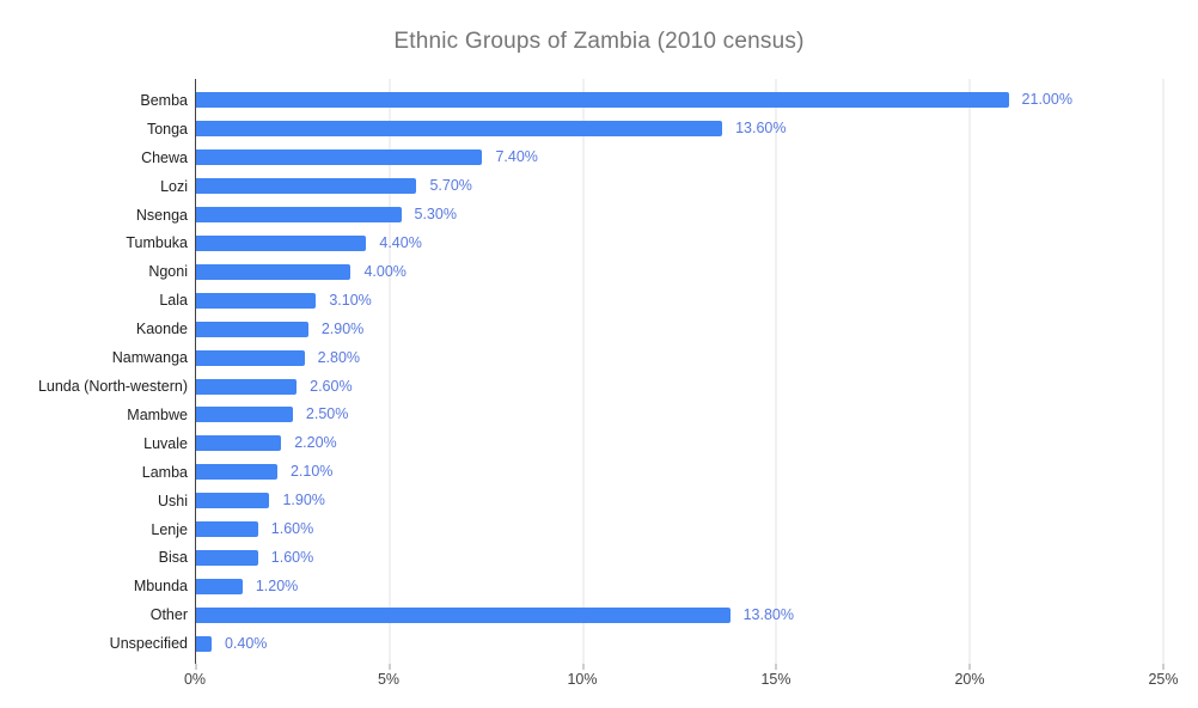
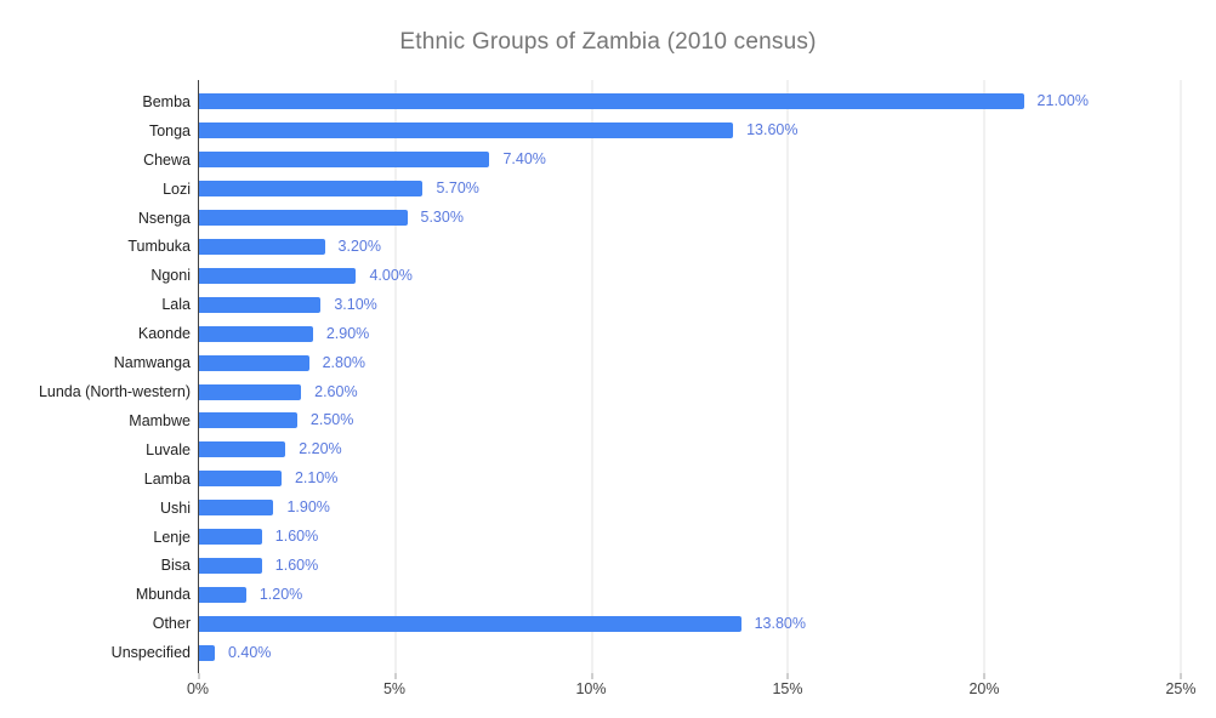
Tumbuka: 4.40% -> 3.20%
